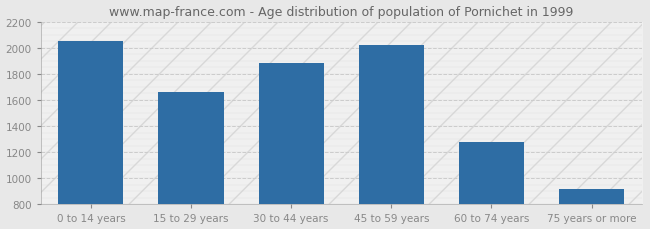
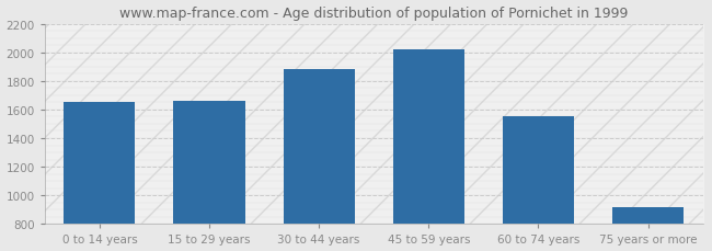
0 to 14 years: 2050 -> 1660
60 to 74 years: 1280 -> 1560
